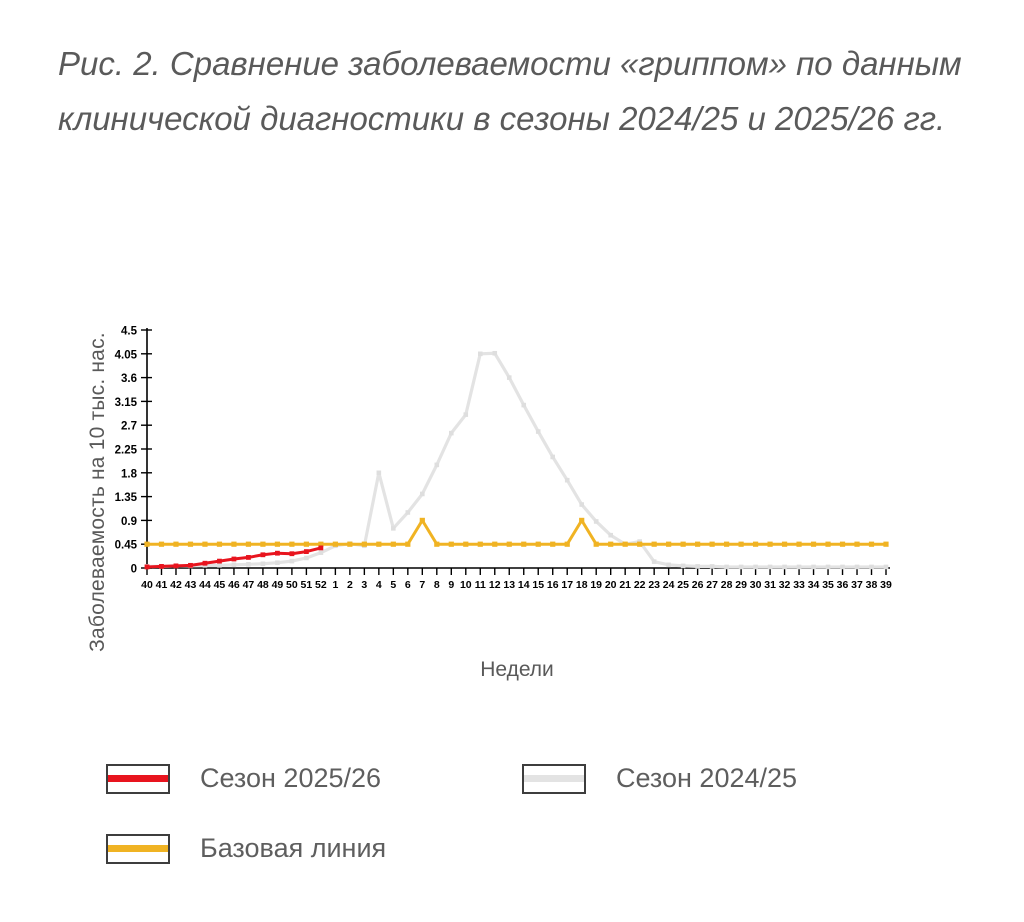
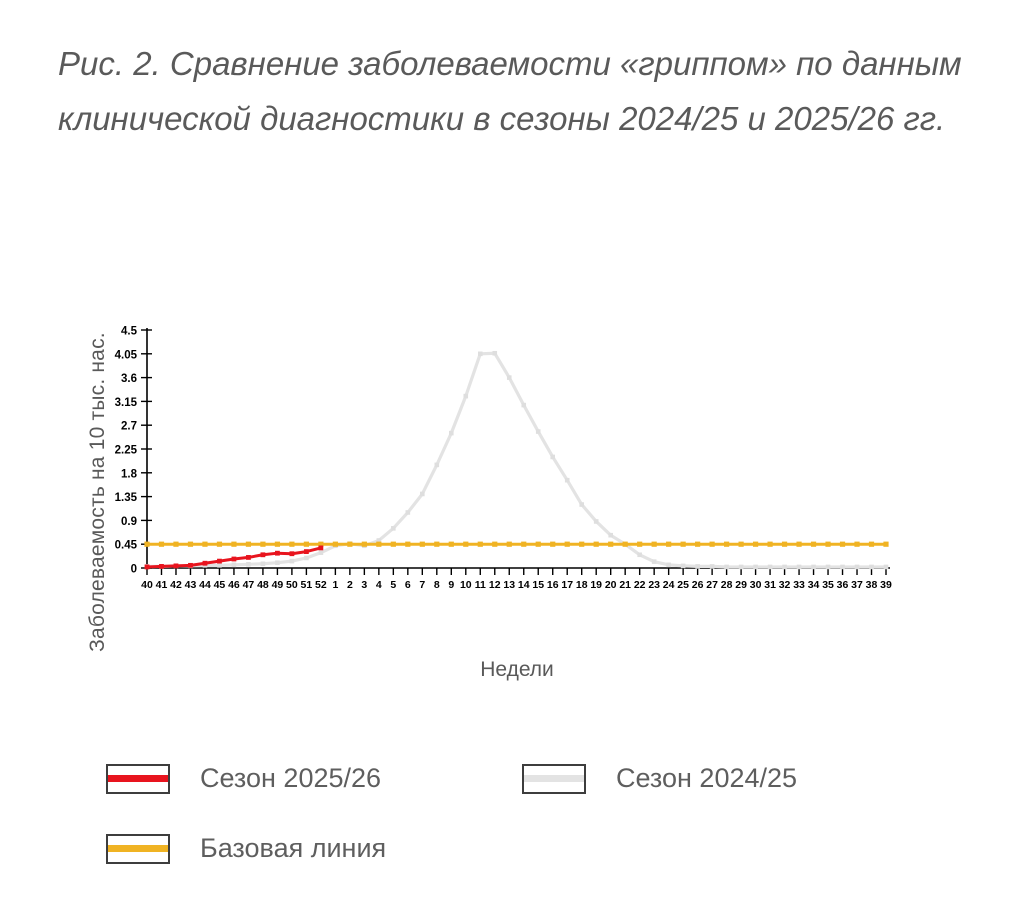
Сезон 2024/25/4: 1.8 -> 0.5
Базовая линия/7: 0.9 -> 0.5
Сезон 2024/25/10: 2.9 -> 3.2
Базовая линия/18: 0.9 -> 0.5
Сезон 2024/25/22: 0.5 -> 0.2
